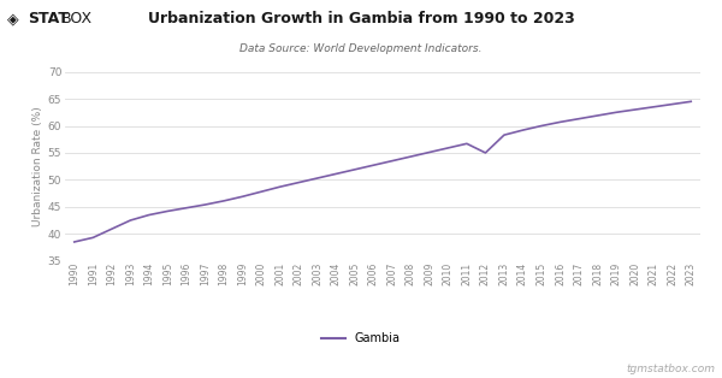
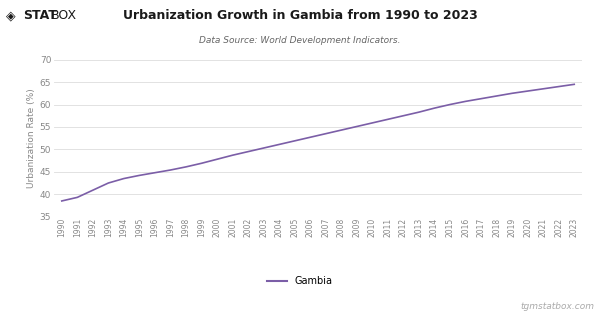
2012: 55.0 -> 57.5
